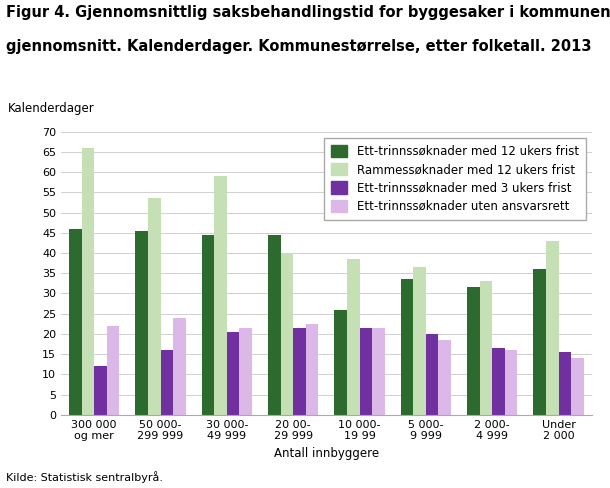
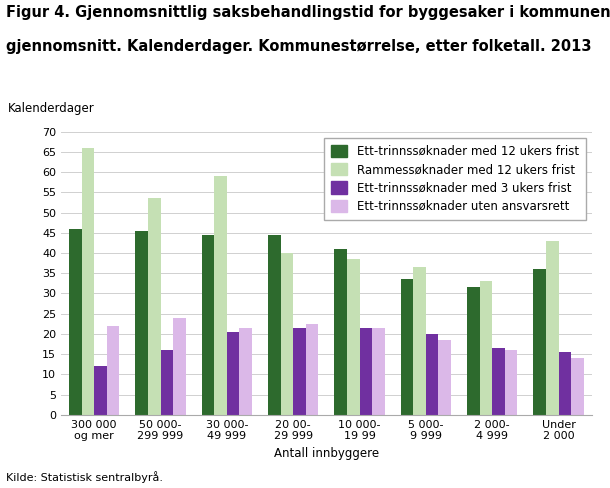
Ett-trinnssøknader med 12 ukers frist/10 000- 19 99: 26.0 -> 41.0
